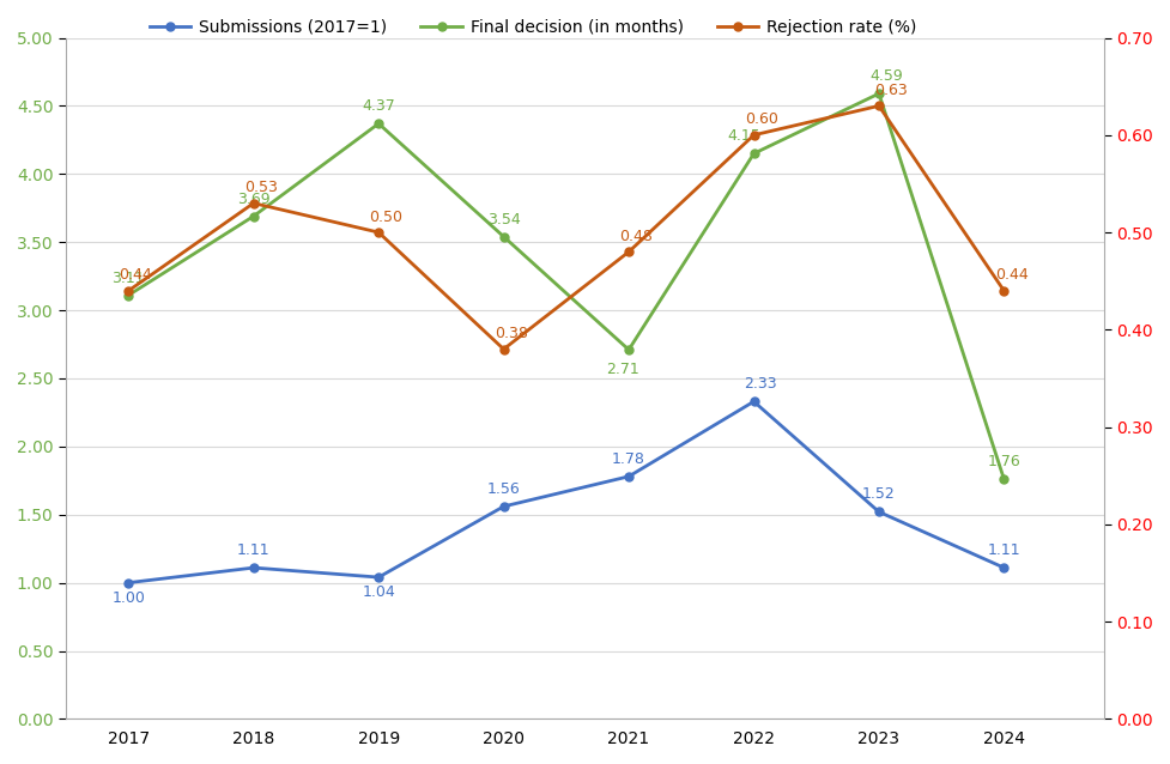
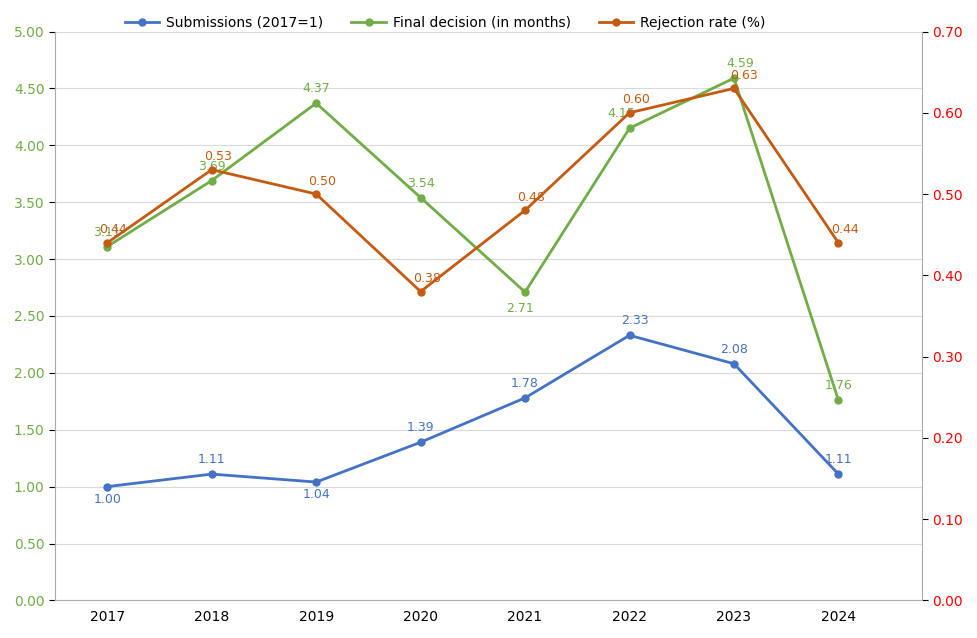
Submissions (2017=1)/2020: 1.56 -> 1.39
Submissions (2017=1)/2023: 1.52 -> 2.08
